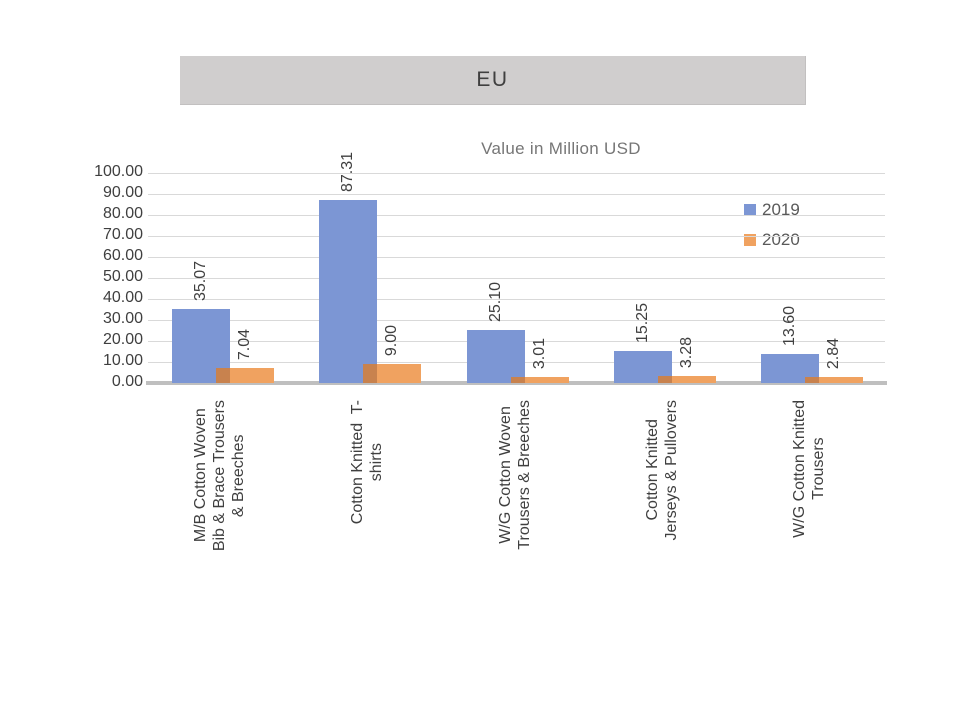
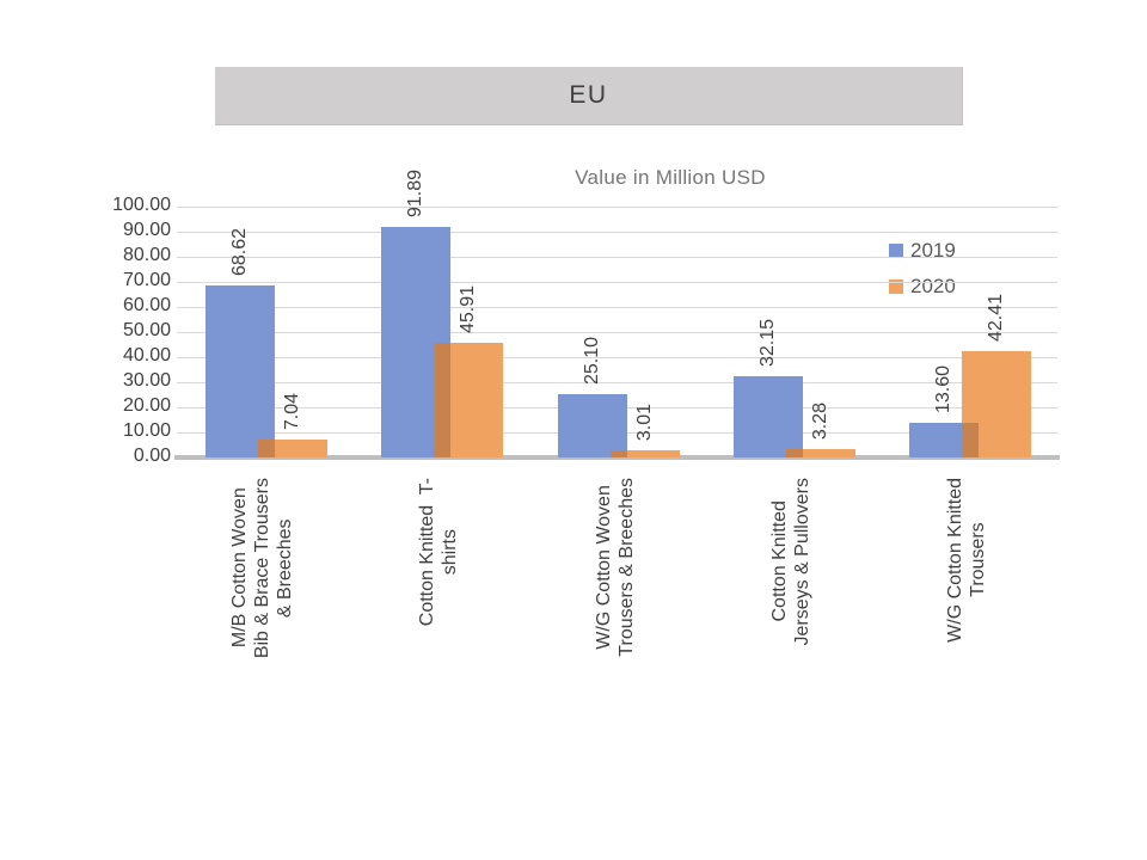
2019/M/B Cotton Woven Bib & Brace Trousers & Breeches: 35.07 -> 68.62
2019/Cotton Knitted T- shirts: 87.31 -> 91.89
2020/Cotton Knitted T- shirts: 9.00 -> 45.91
2019/Cotton Knitted Jerseys & Pullovers: 15.25 -> 32.15
2020/W/G Cotton Knitted Trousers: 2.84 -> 42.41
